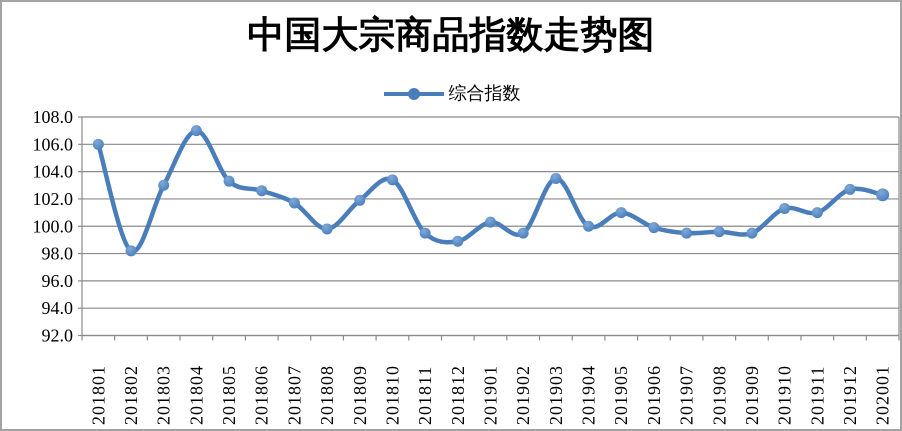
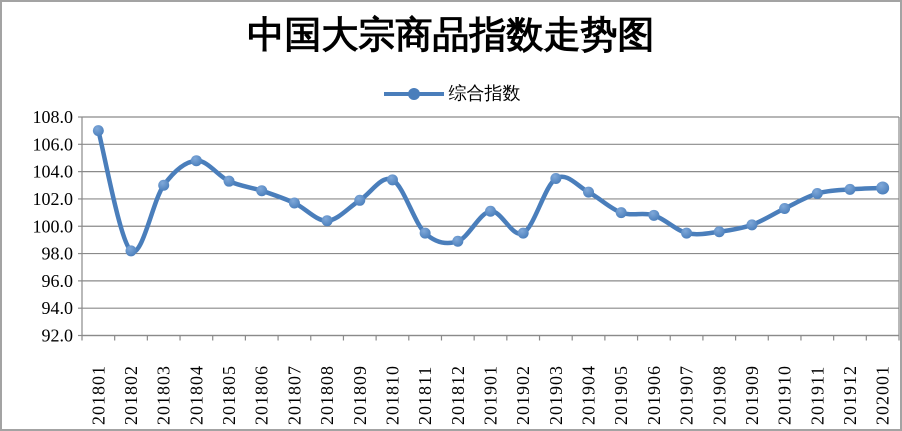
201801: 106.0 -> 107.0
201804: 107.0 -> 104.8
201808: 99.8 -> 100.4
201901: 100.3 -> 101.1
201904: 100.0 -> 102.5
201906: 99.9 -> 100.8
201909: 99.5 -> 100.1
201911: 101.0 -> 102.4
202001: 102.3 -> 102.8
